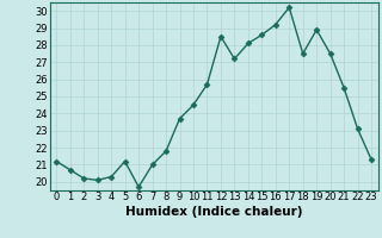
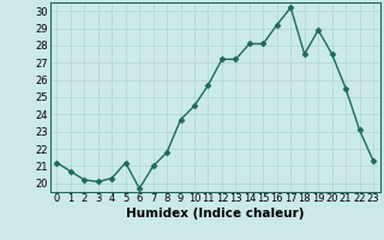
12: 28.5 -> 27.2
15: 28.6 -> 28.1
